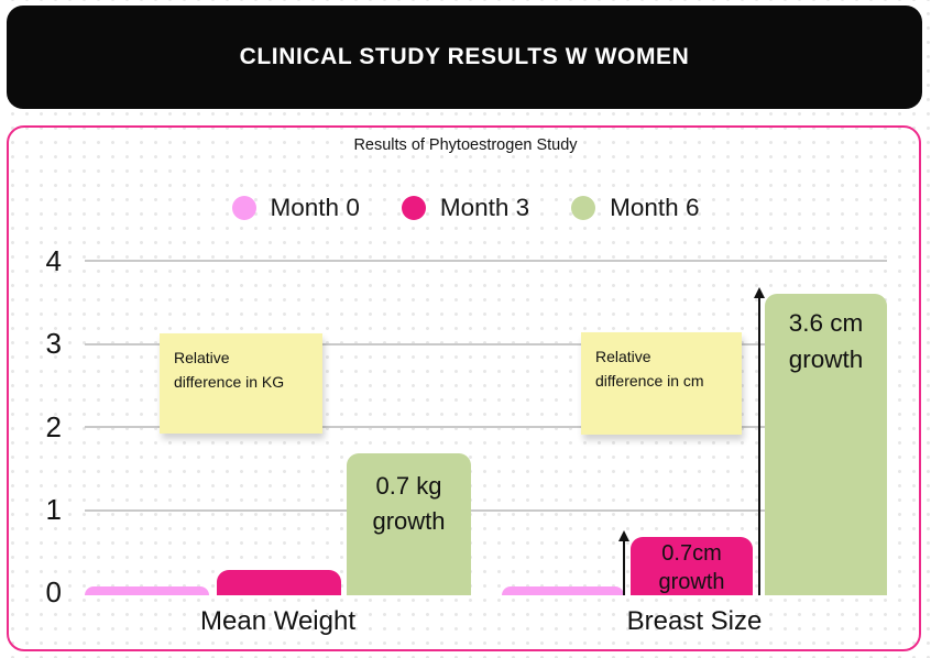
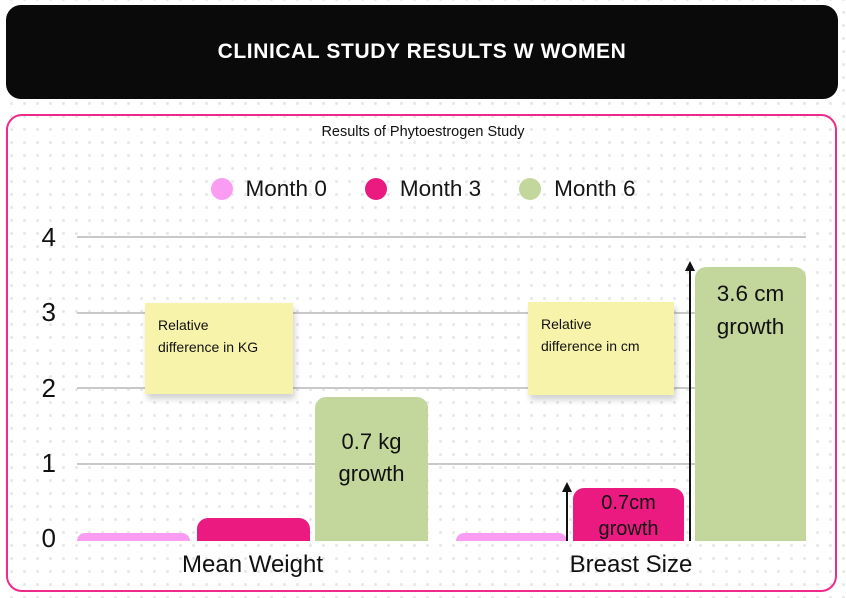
Month 6/Mean Weight: 1.7 -> 1.9
